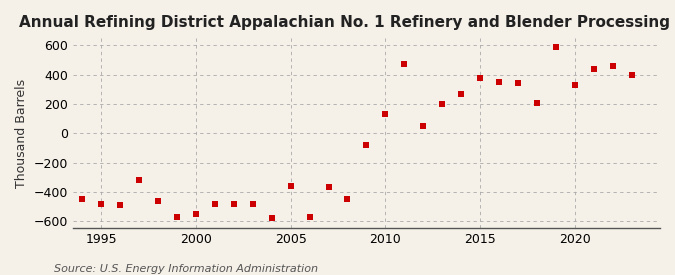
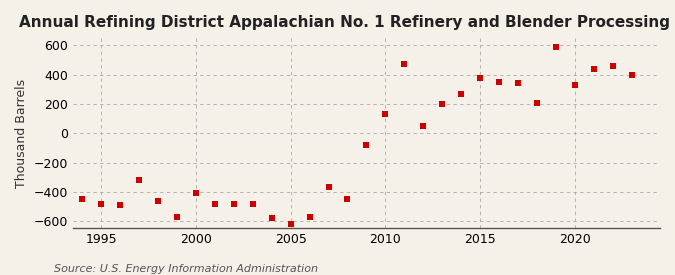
2000: -550 -> -410
2005: -360 -> -620
